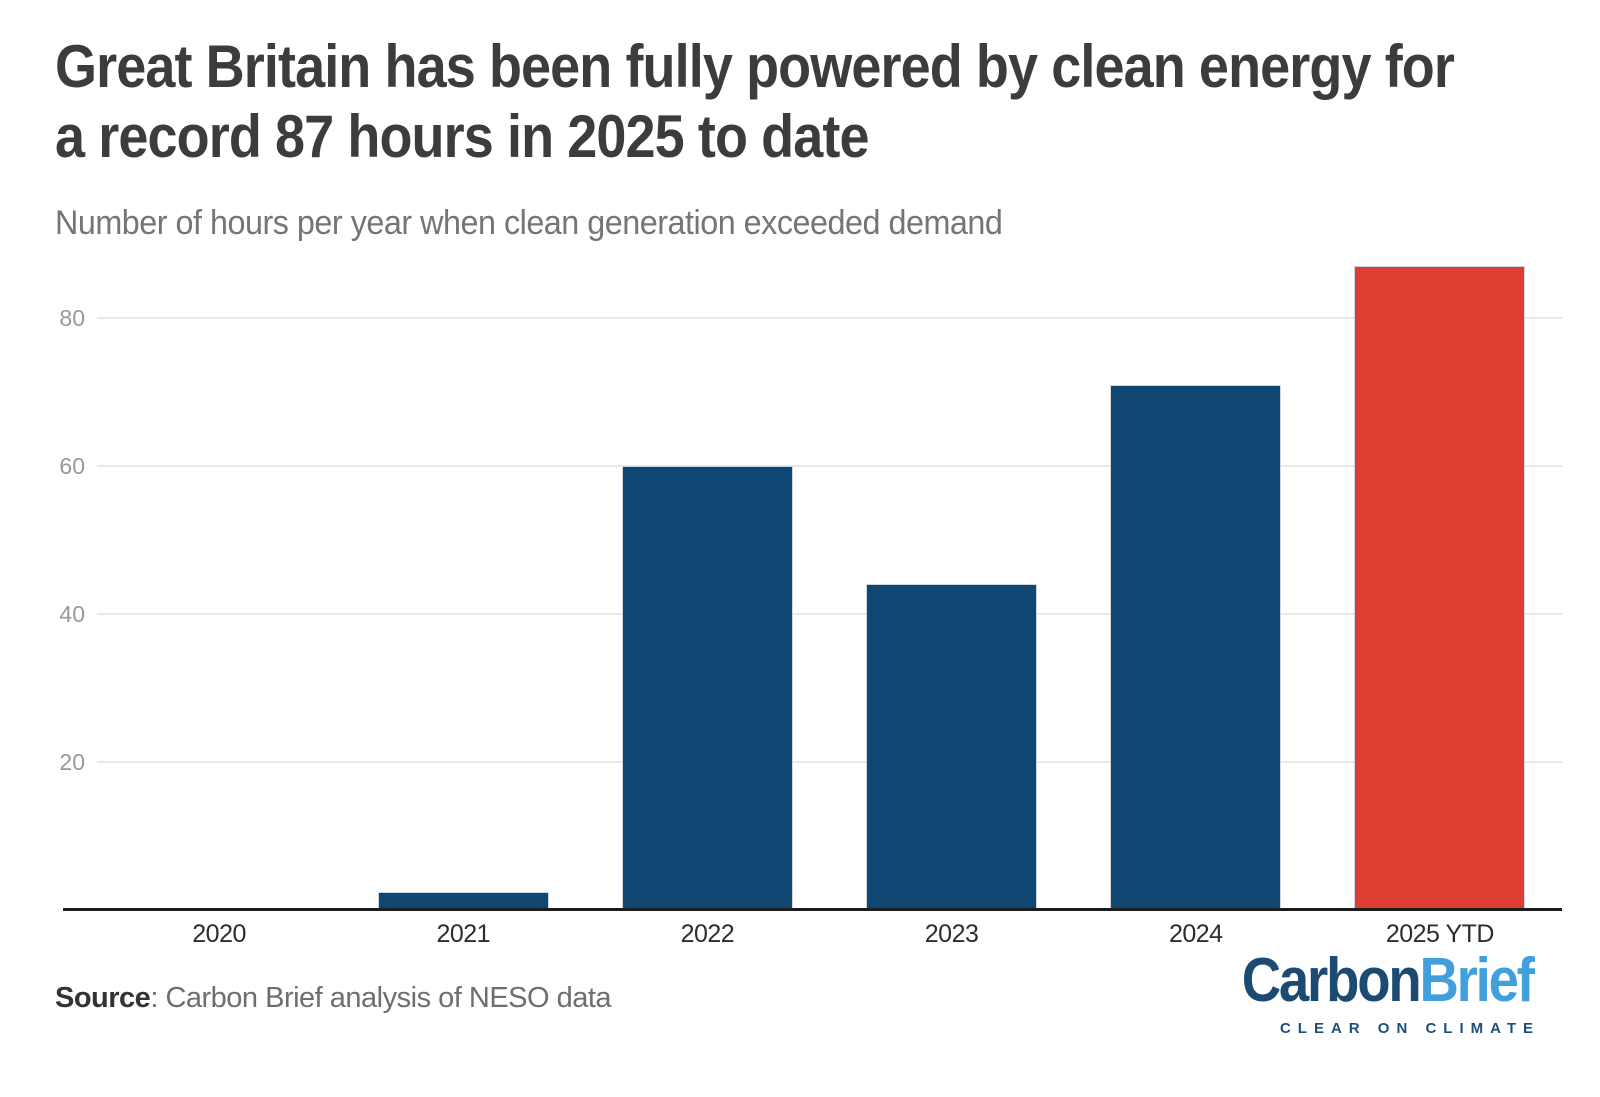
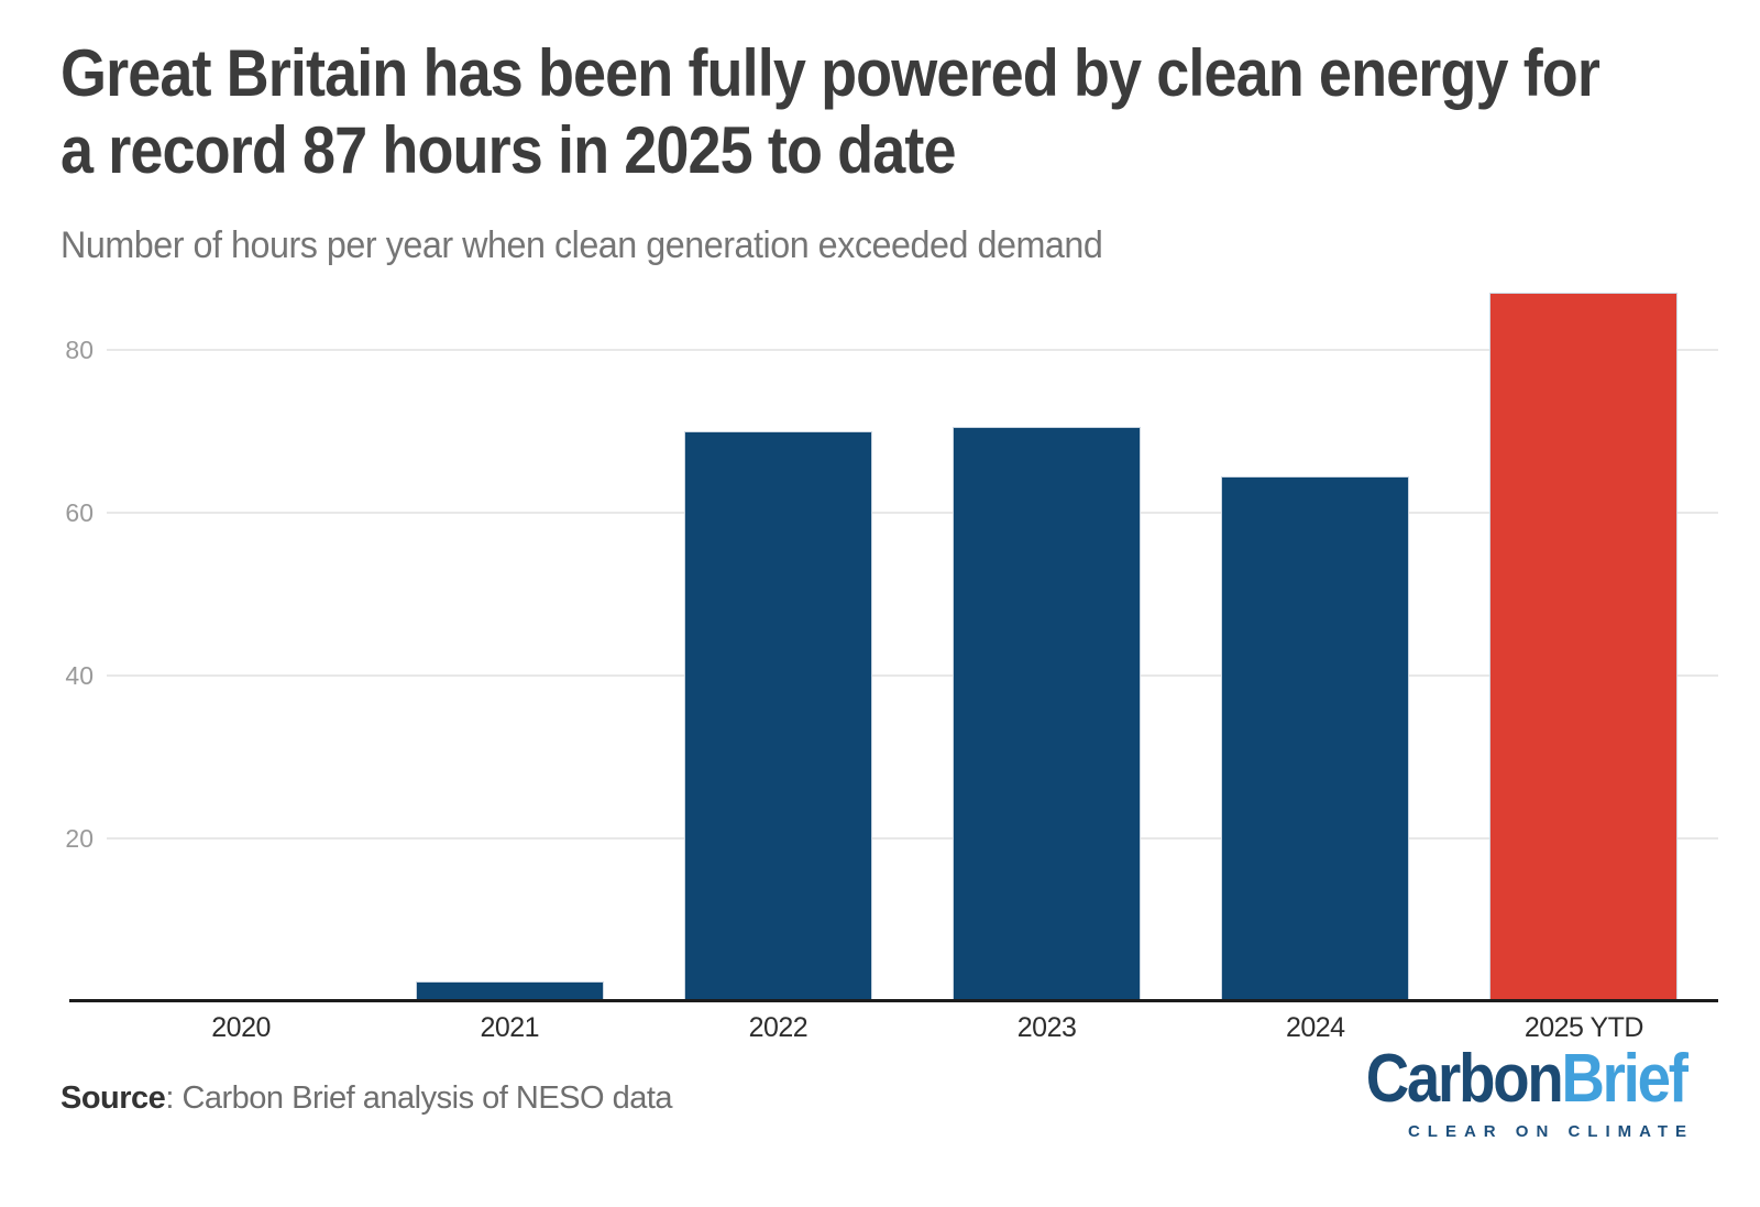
2022: 60 -> 70
2023: 44 -> 70
2024: 71 -> 64
